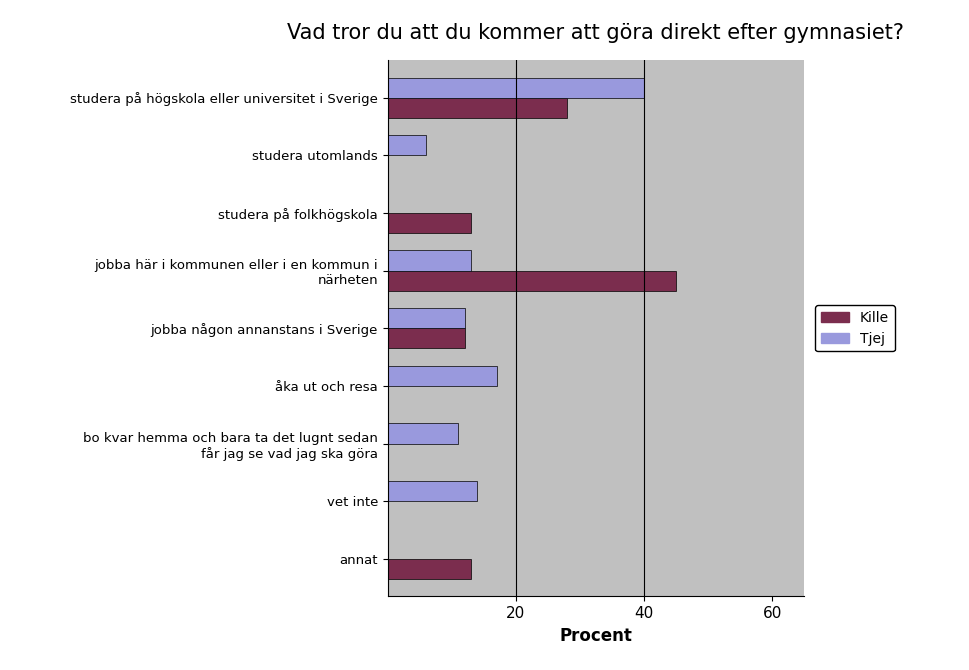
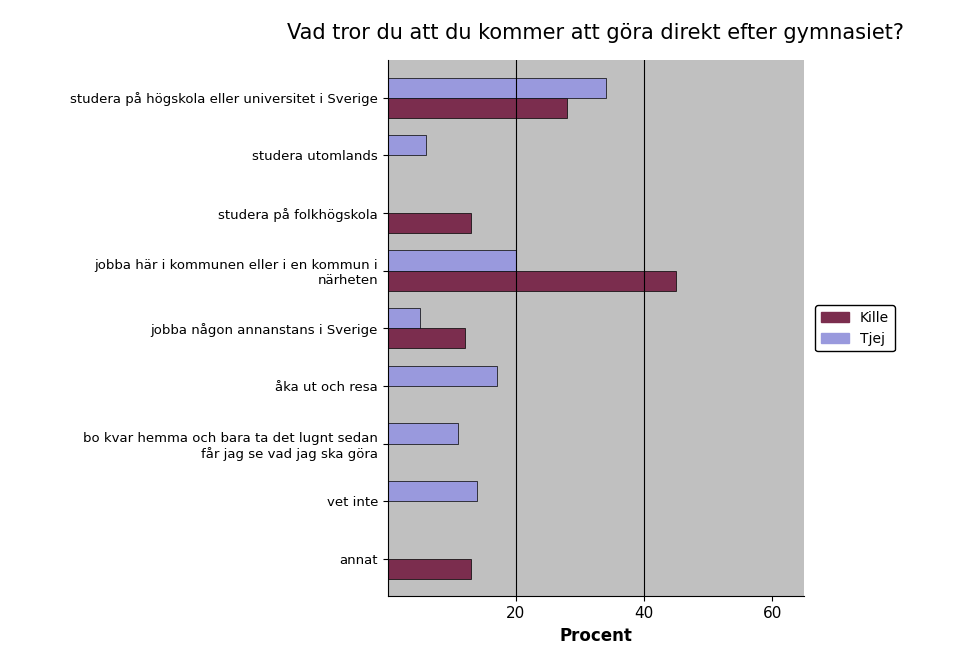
Tjej/studera på högskola eller universitet i Sverige: 40 -> 34
Tjej/jobba här i kommunen eller i en kommun i närheten: 13 -> 20
Tjej/jobba någon annanstans i Sverige: 12 -> 5
